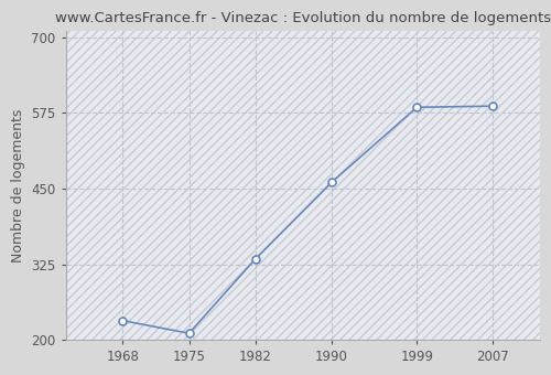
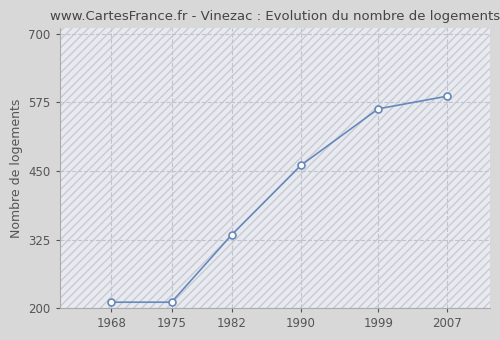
1968: 232 -> 211
1999: 584 -> 563
